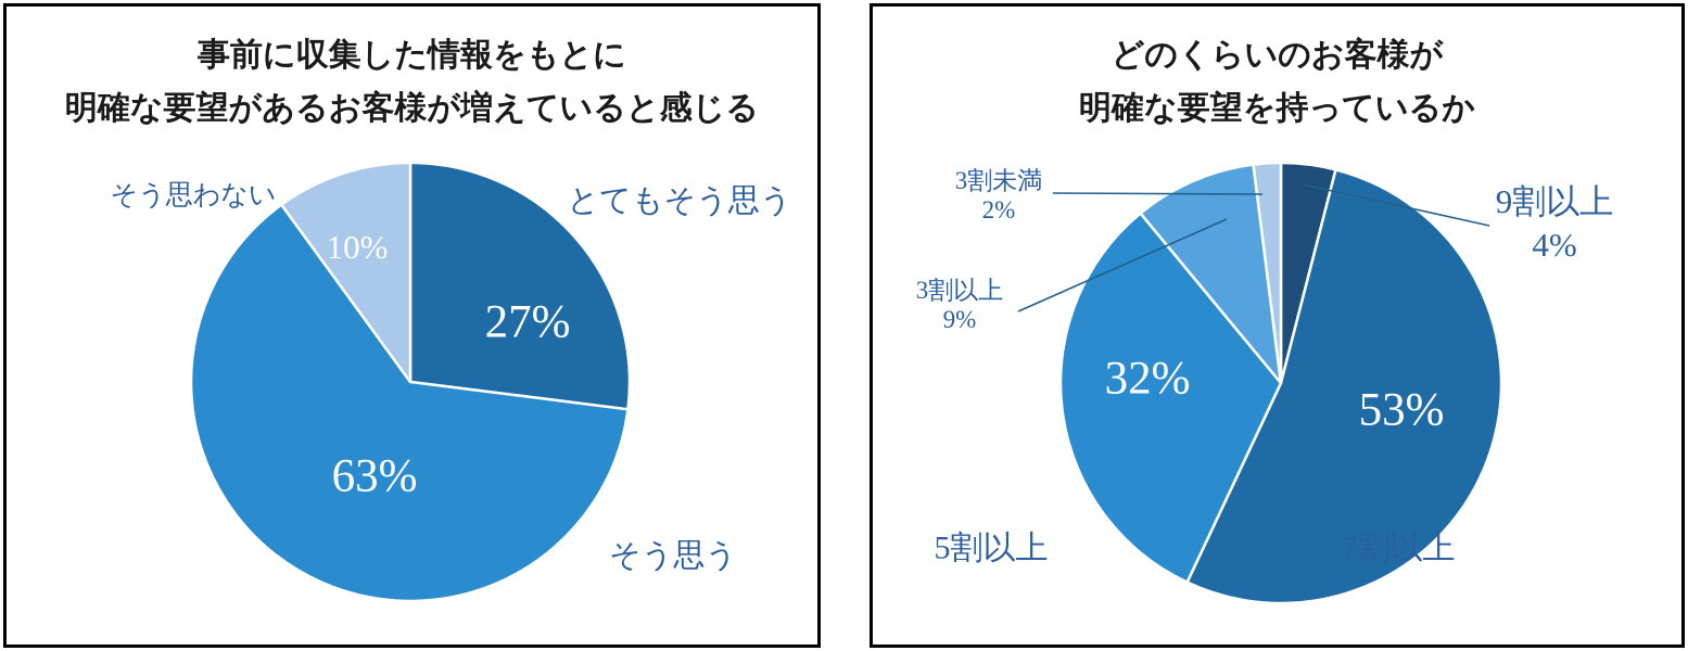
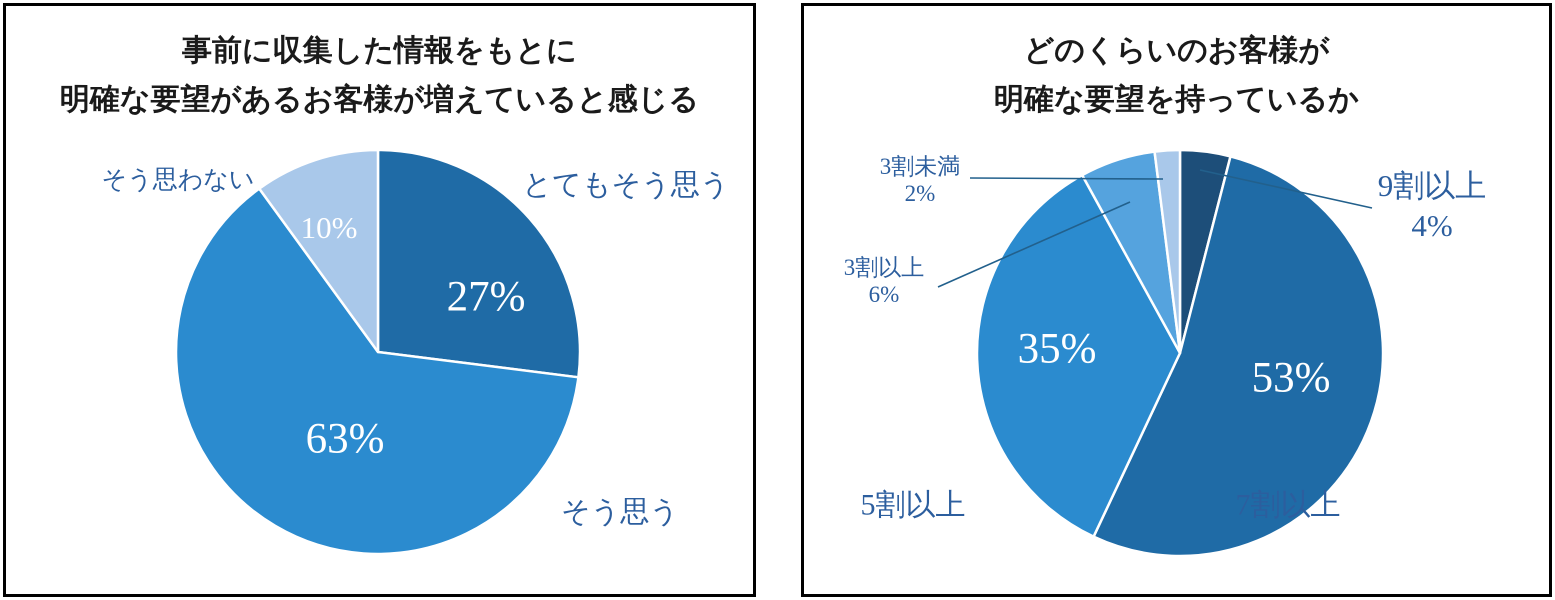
どのくらいのお客様が明確な要望を持っているか/5割以上: 32% -> 35%
どのくらいのお客様が明確な要望を持っているか/3割以上: 9% -> 6%
